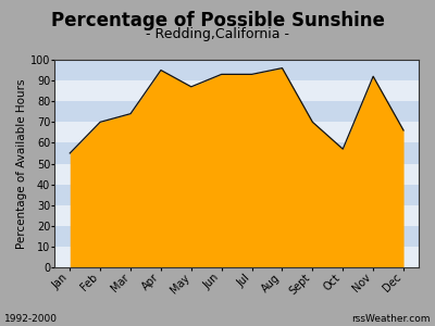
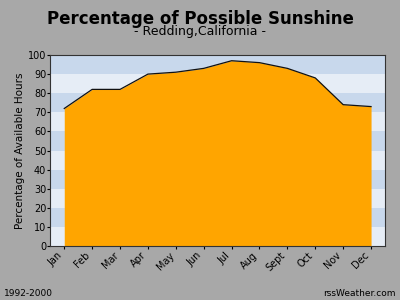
Jan: 55 -> 72
Feb: 70 -> 82
Mar: 74 -> 82
Apr: 95 -> 90
May: 87 -> 91
Jul: 93 -> 97
Sept: 70 -> 93
Oct: 57 -> 88
Nov: 92 -> 74
Dec: 66 -> 73
